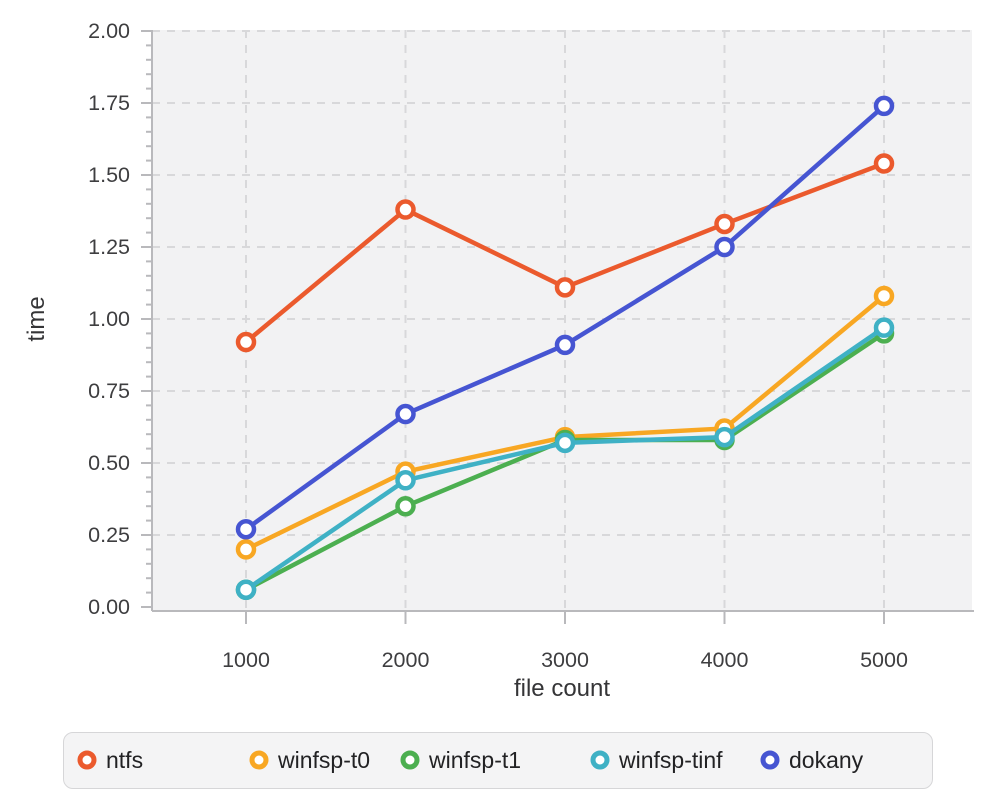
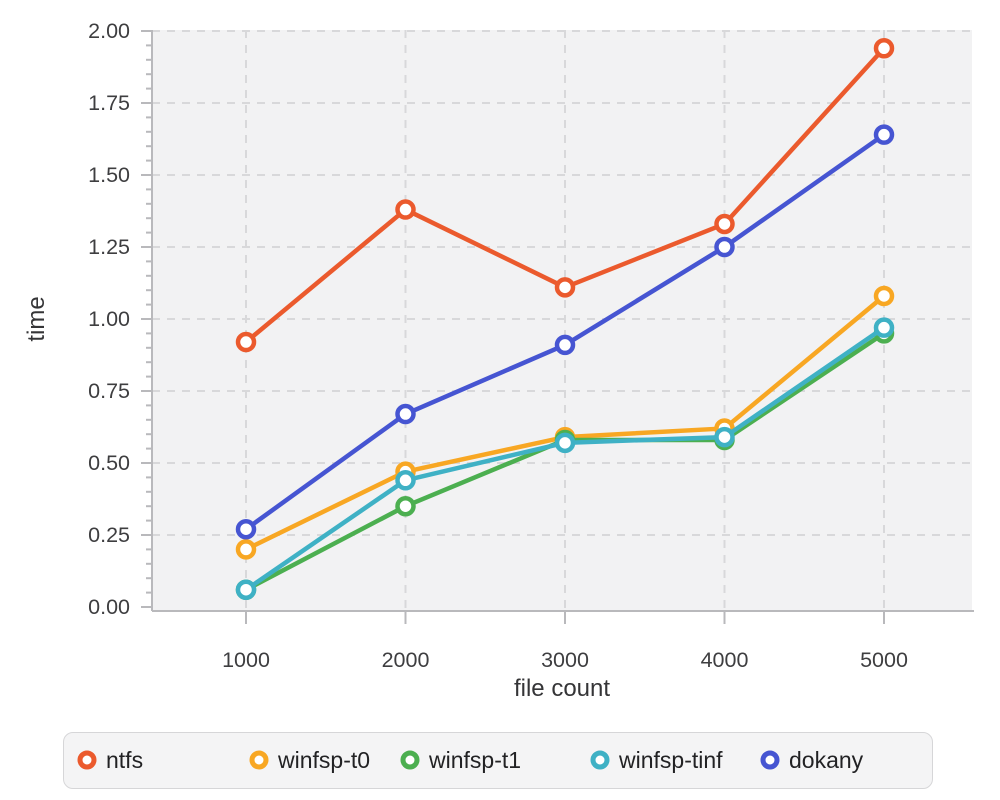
ntfs/5000: 1.54 -> 1.94
dokany/5000: 1.74 -> 1.64
